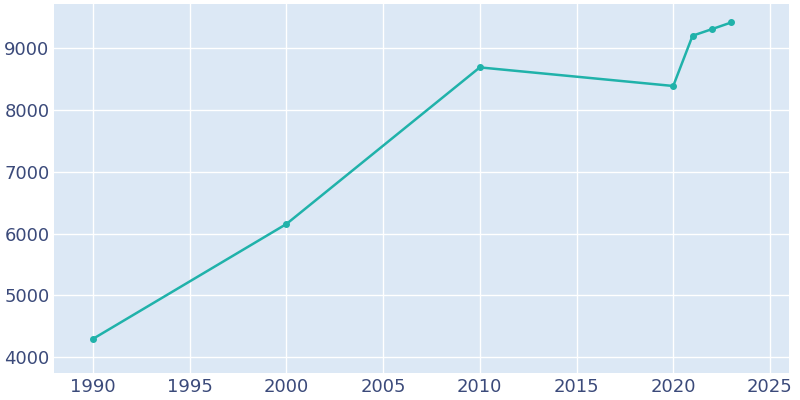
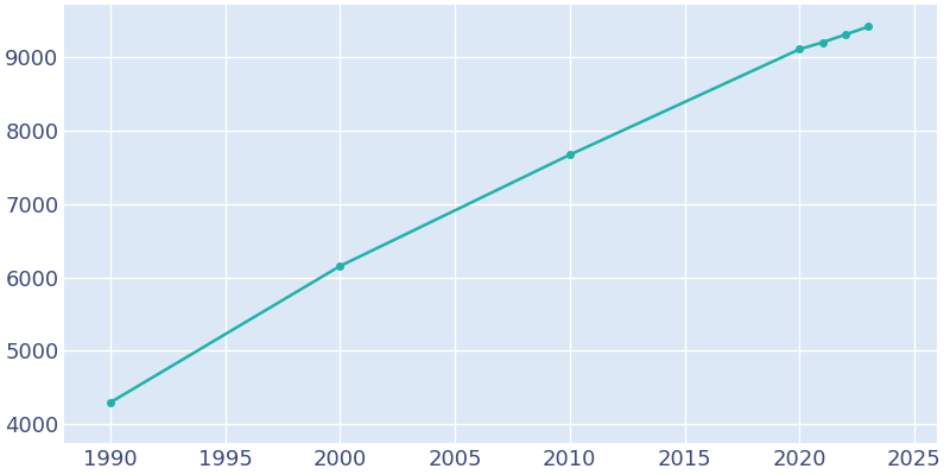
2010: 8680 -> 7660
2020: 8380 -> 9100
